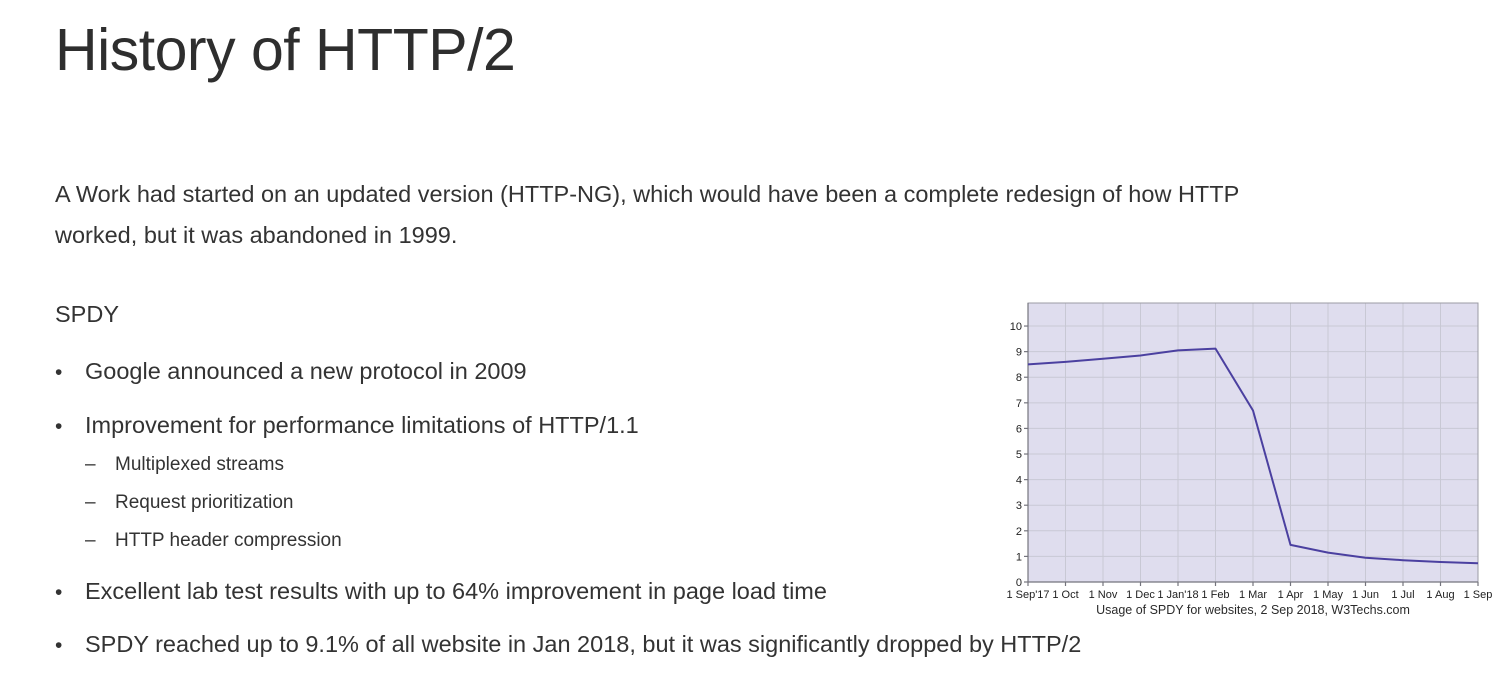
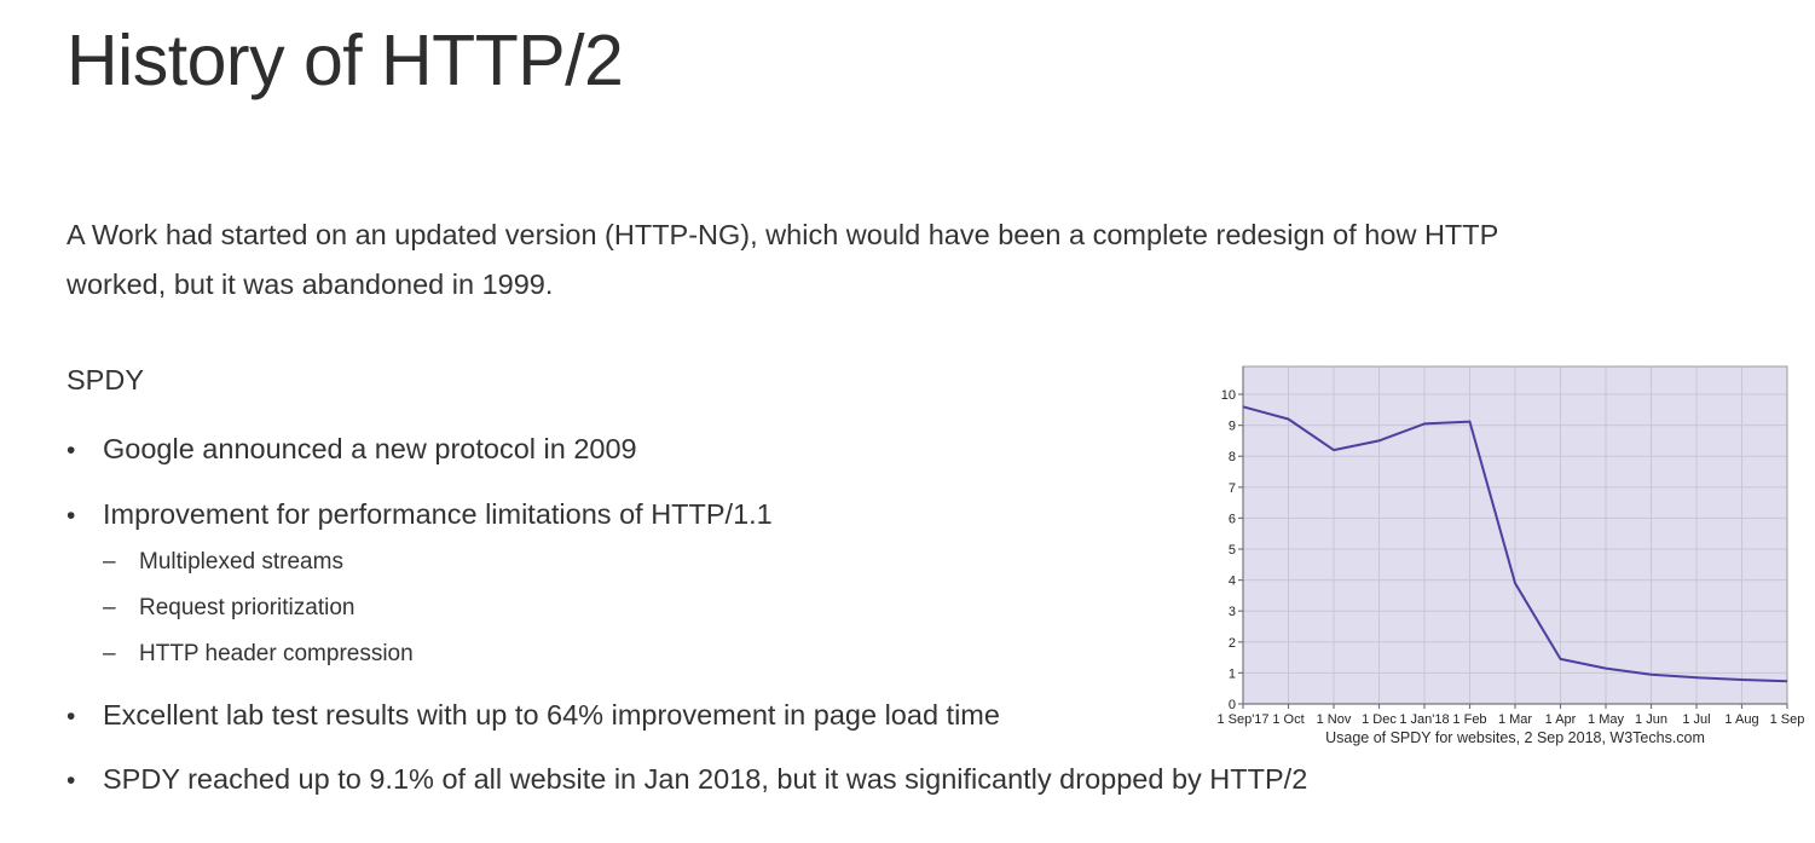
1 Sep'17: 8.5 -> 9.6
1 Oct: 8.6 -> 9.2
1 Nov: 8.7 -> 8.2
1 Dec: 8.8 -> 8.5
1 Mar: 6.7 -> 3.9
